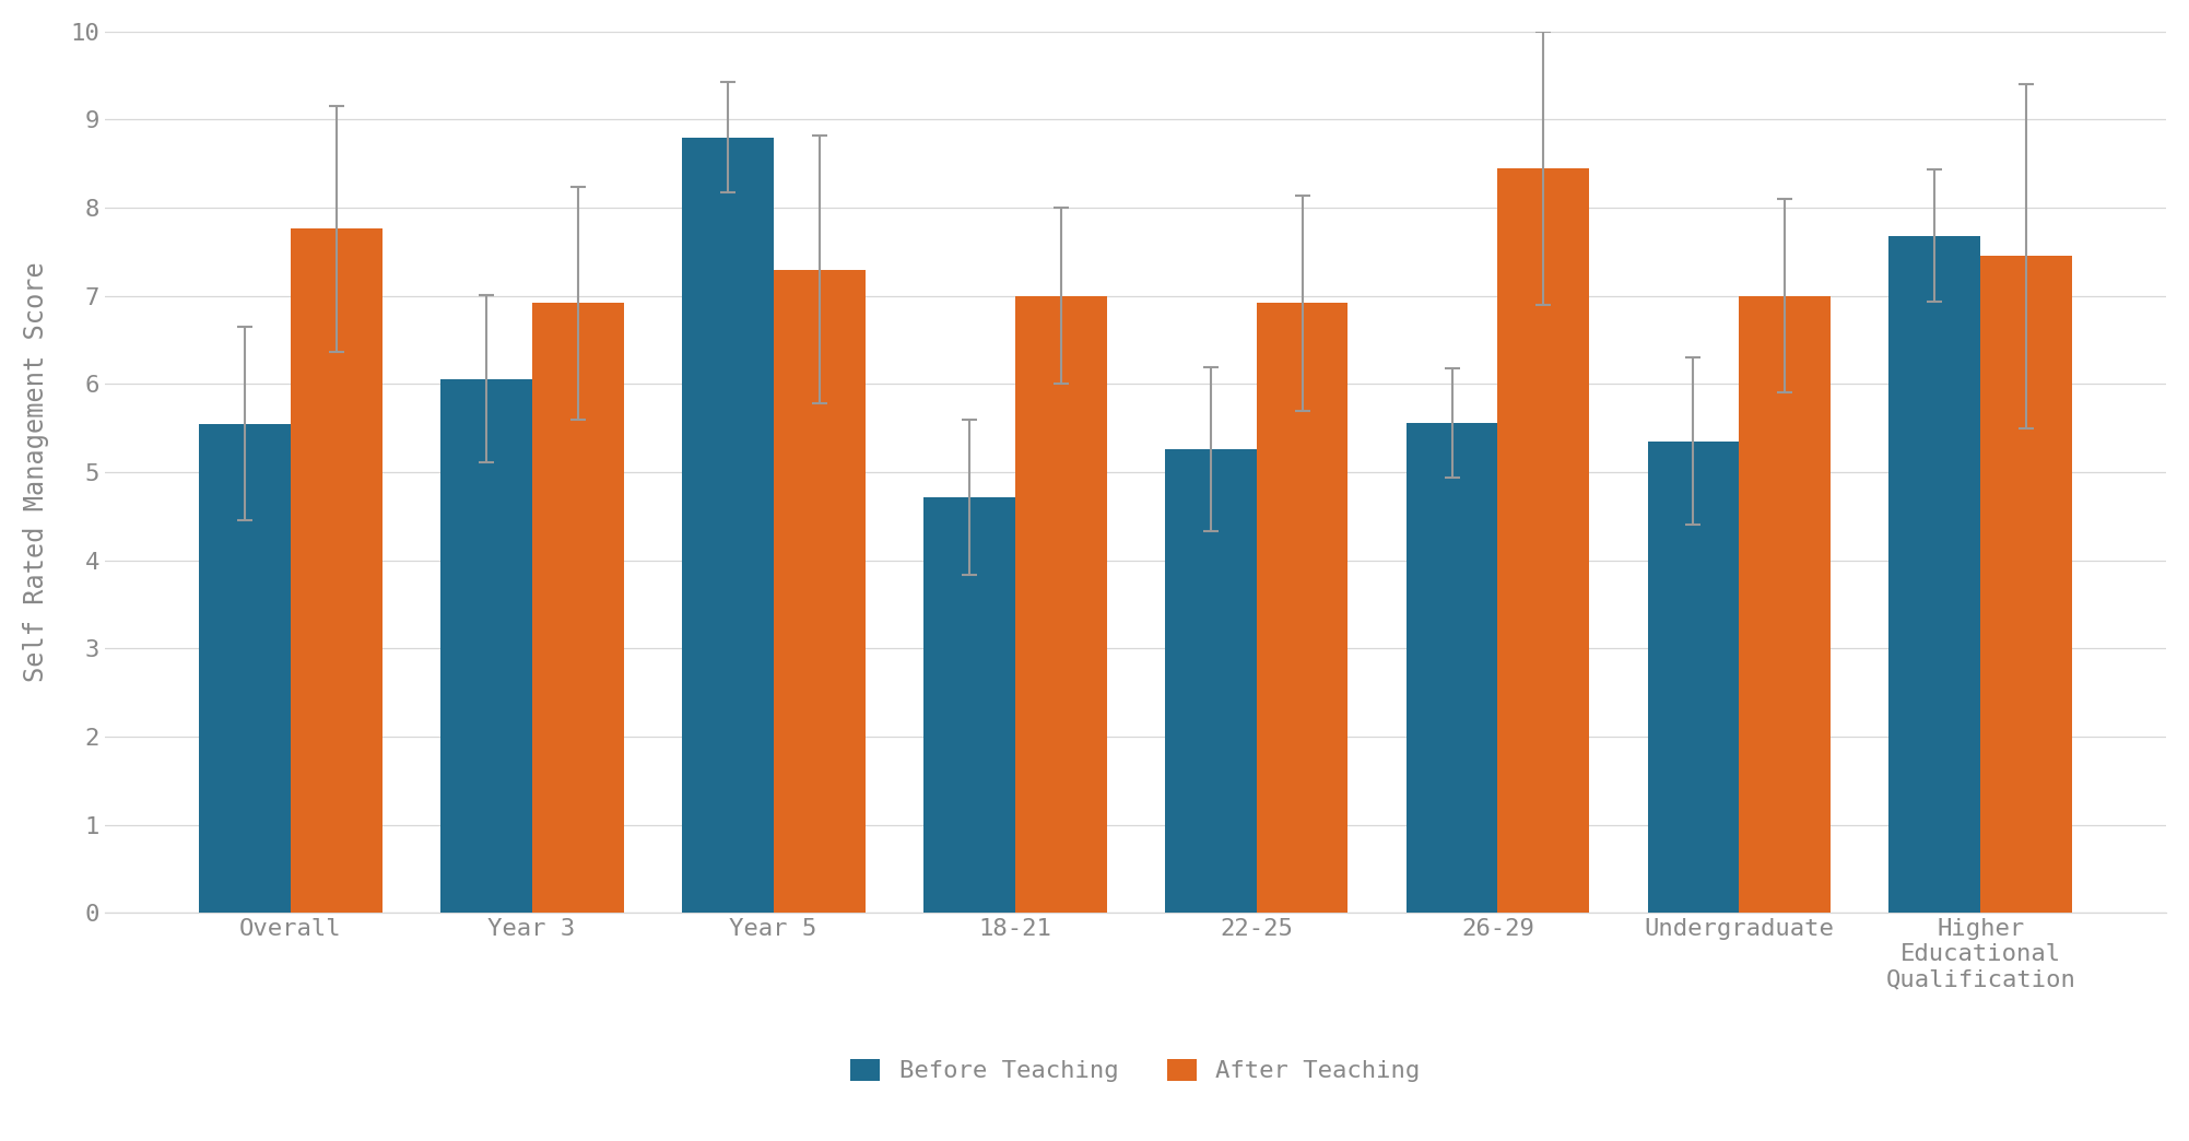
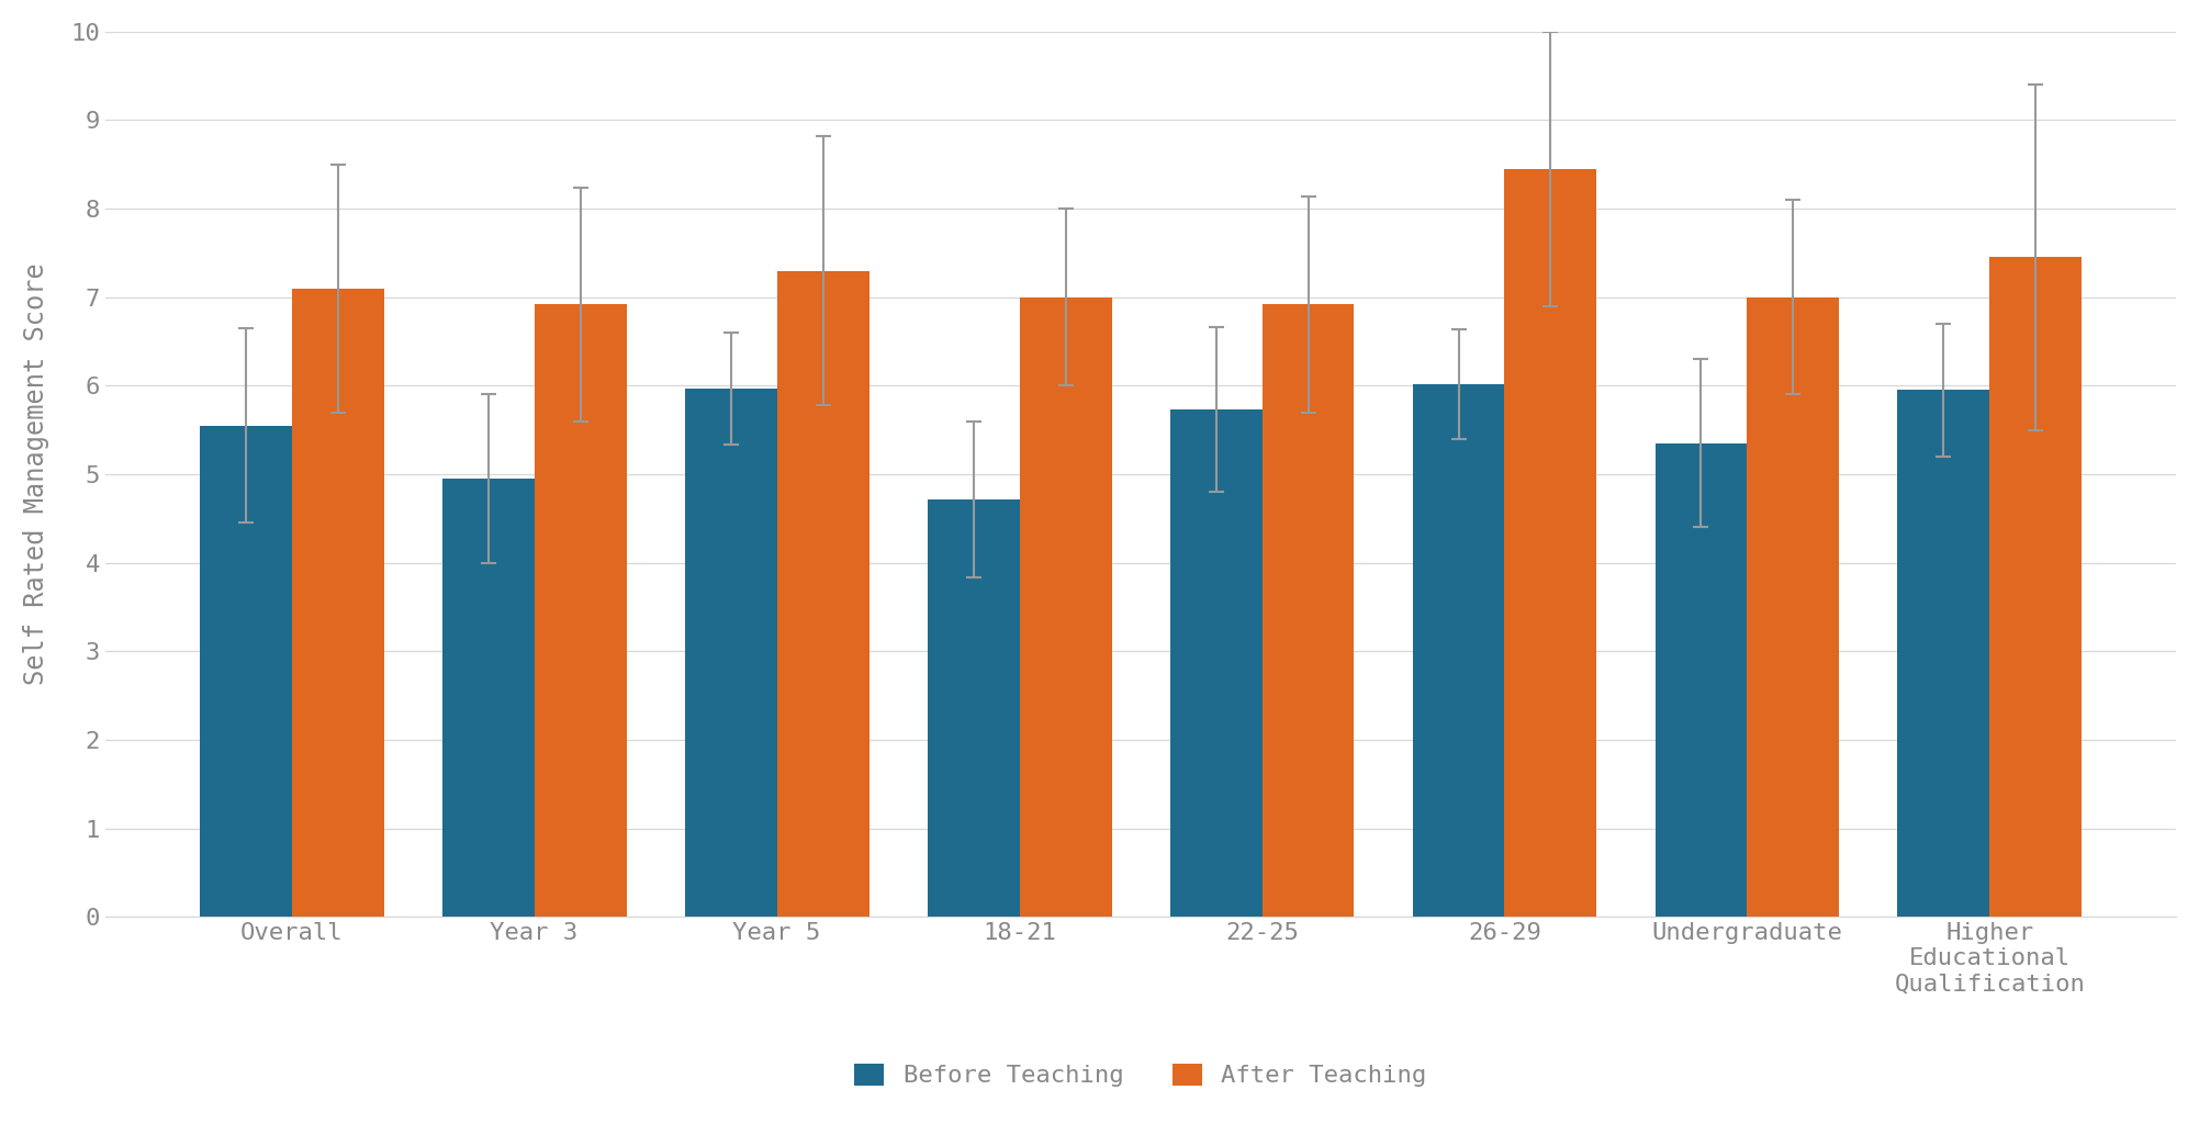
After Teaching/Overall: 7.76 -> 7.10
Before Teaching/Year 3: 6.06 -> 4.95
Before Teaching/Year 5: 8.80 -> 5.97
Before Teaching/22-25: 5.26 -> 5.73
Before Teaching/26-29: 5.56 -> 6.02
Before Teaching/Higher Educational Qualification: 7.68 -> 5.95
